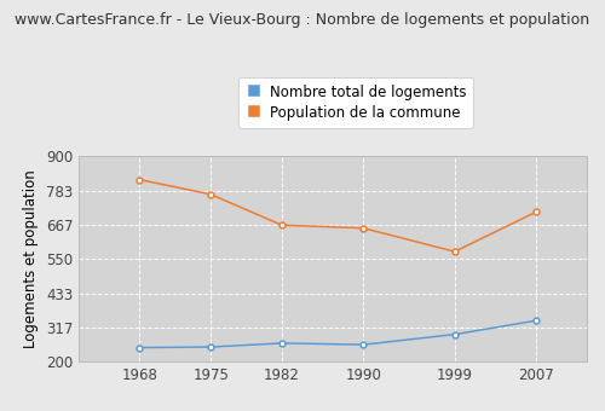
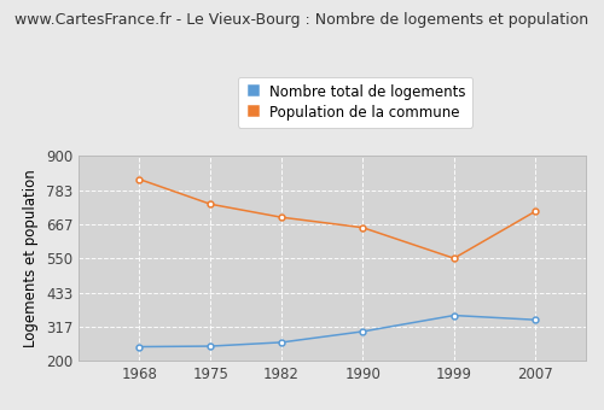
Population de la commune/1975: 770 -> 735
Population de la commune/1982: 665 -> 690
Nombre total de logements/1990: 258 -> 300
Nombre total de logements/1999: 293 -> 355
Population de la commune/1999: 575 -> 550
